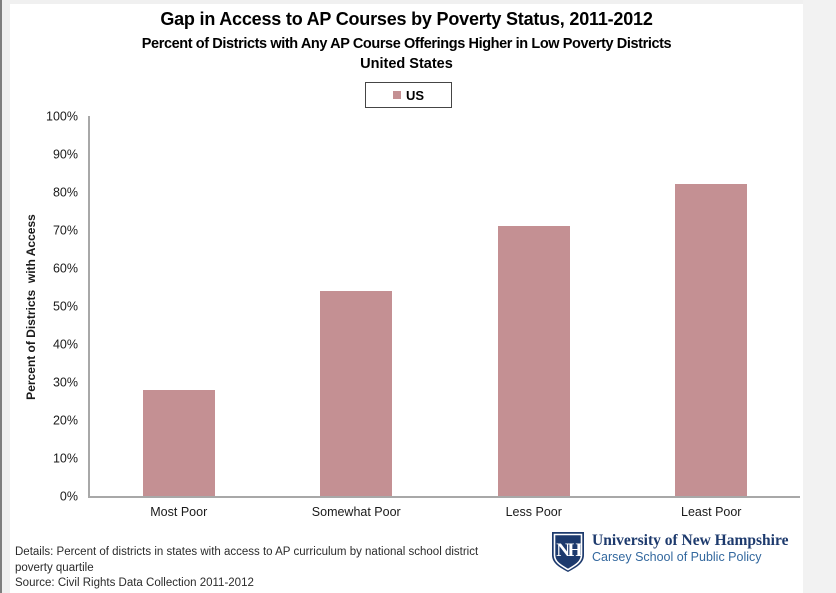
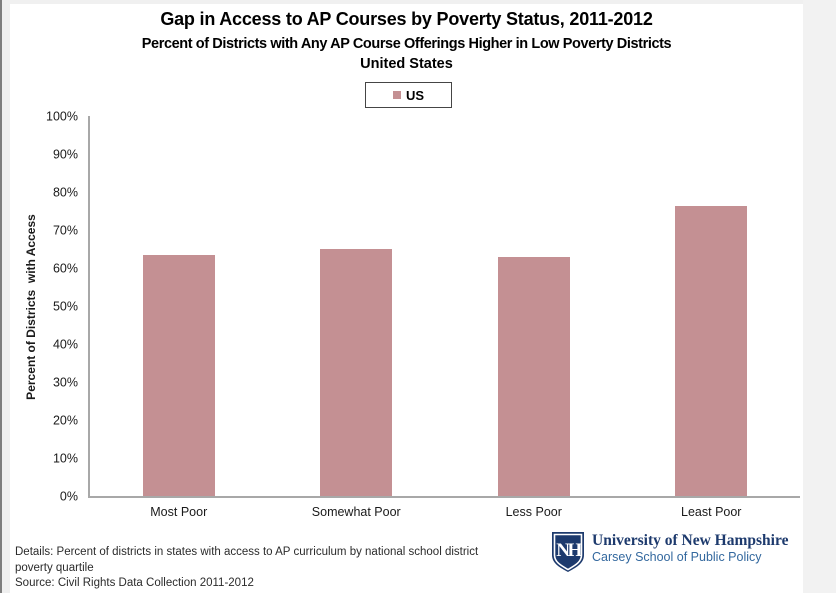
Most Poor: 28% -> 64%
Somewhat Poor: 54% -> 65%
Less Poor: 71% -> 63%
Least Poor: 82% -> 76%
